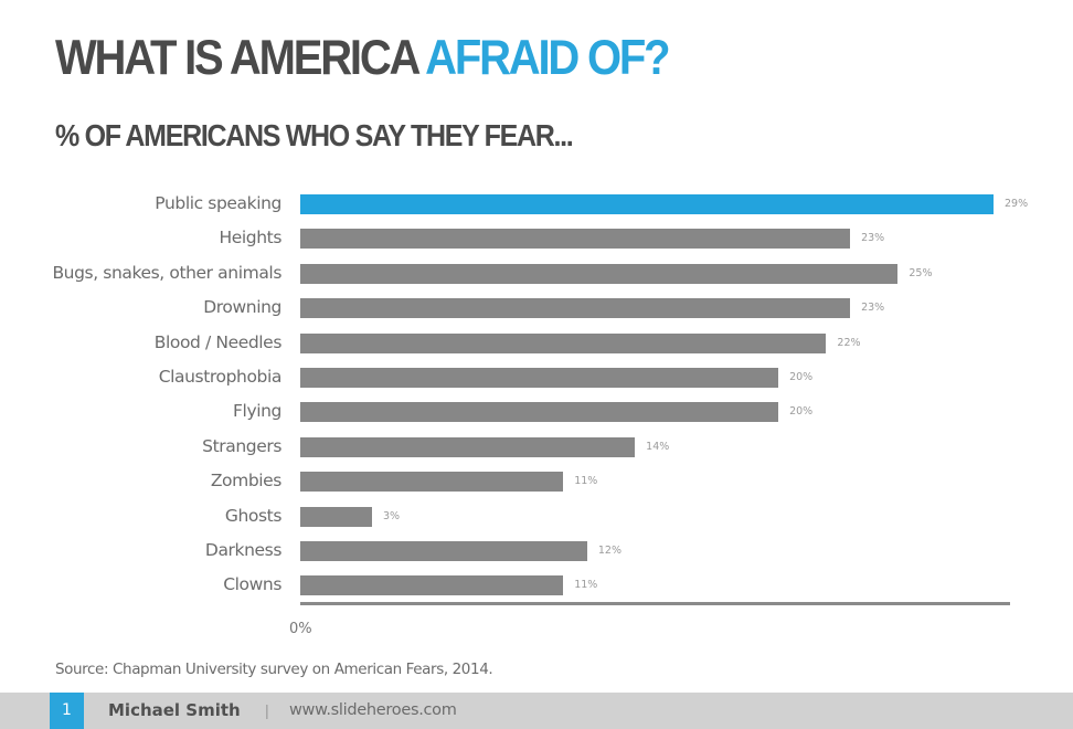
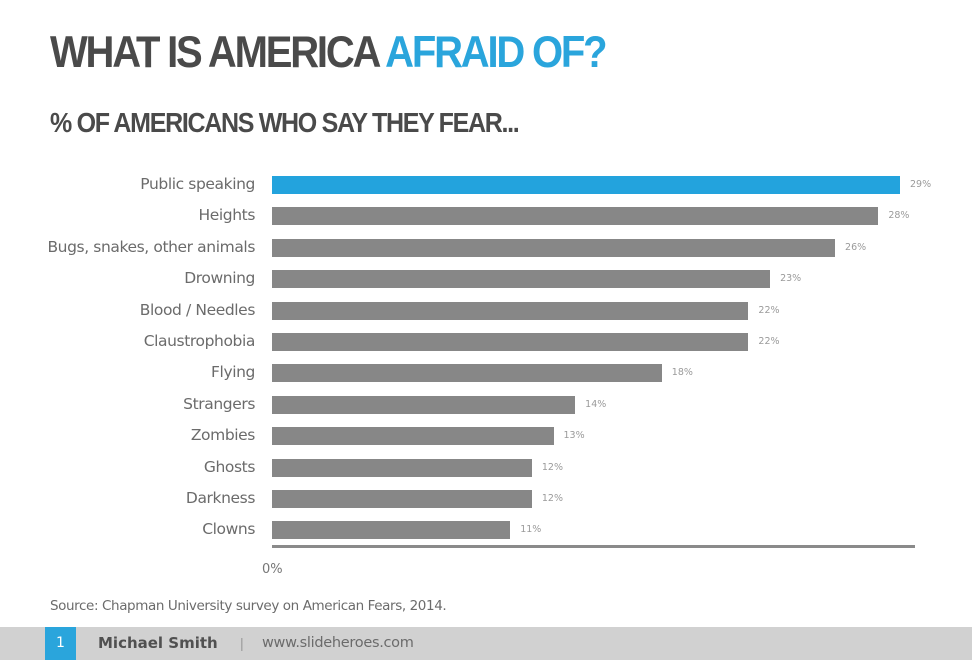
Heights: 23% -> 28%
Bugs, snakes, other animals: 25% -> 26%
Claustrophobia: 20% -> 22%
Flying: 20% -> 18%
Zombies: 11% -> 13%
Ghosts: 3% -> 12%
